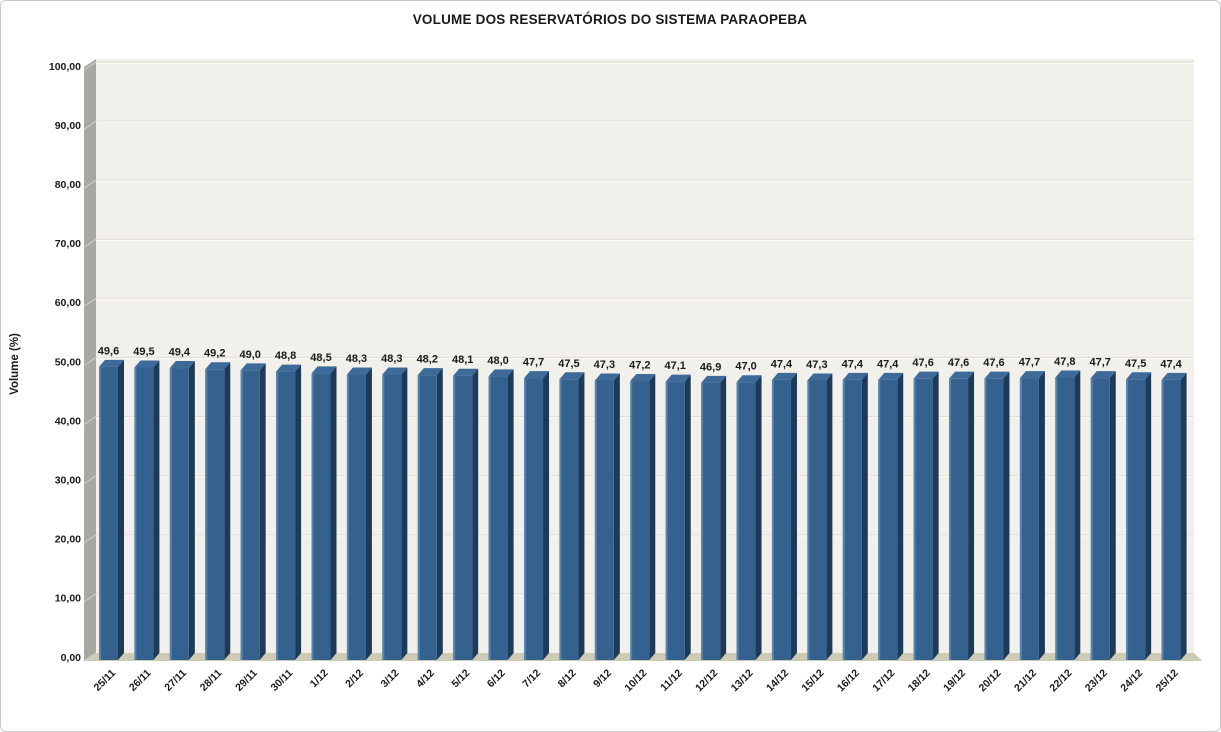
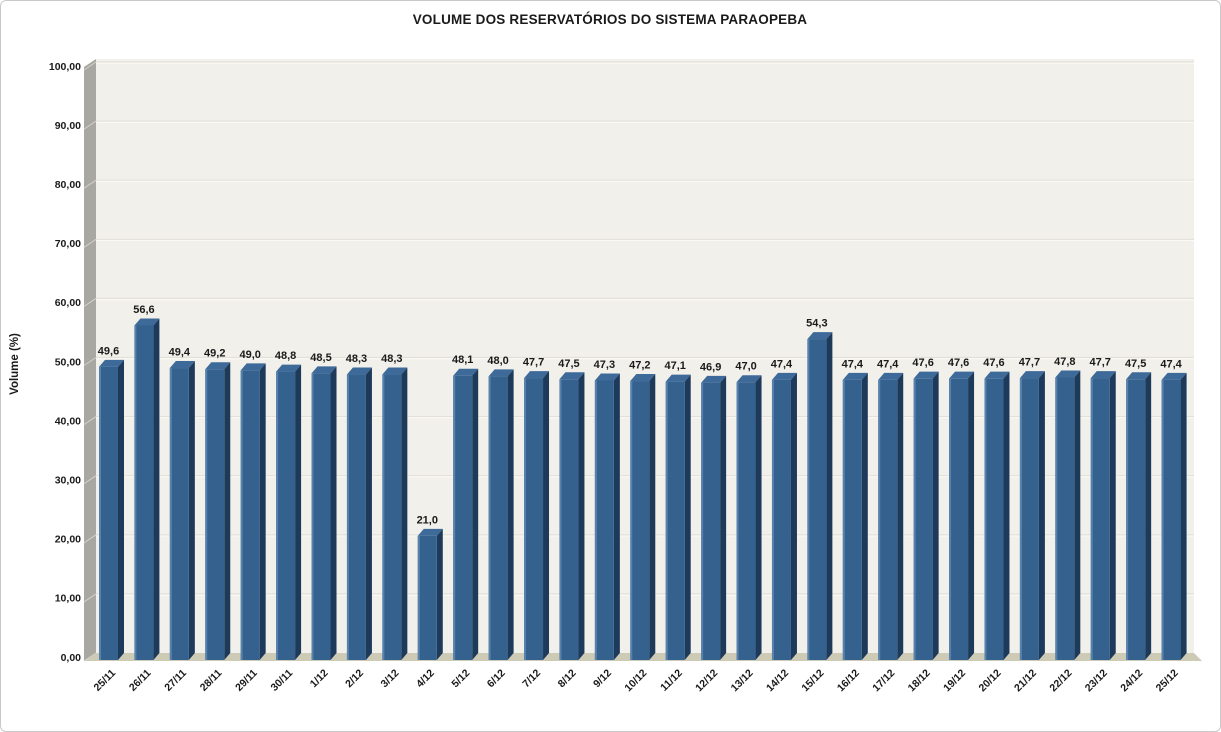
26/11: 49,5 -> 56,6
4/12: 48,2 -> 21,0
15/12: 47,3 -> 54,3
